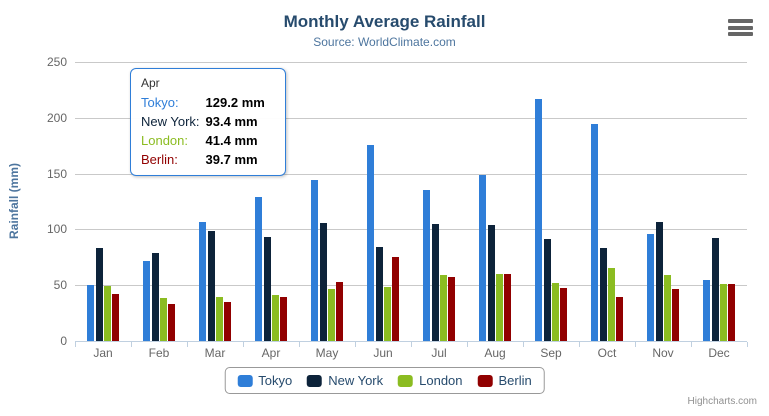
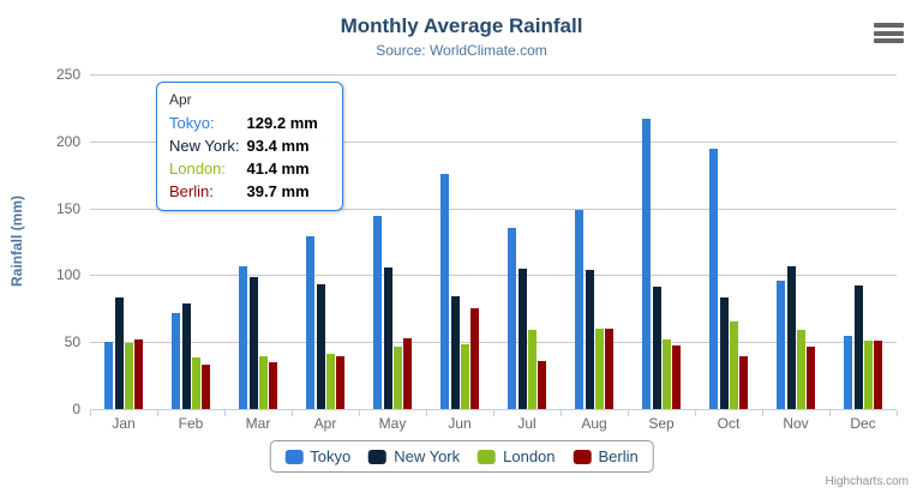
Berlin/Jan: 42 -> 52
Berlin/Jul: 57 -> 36
